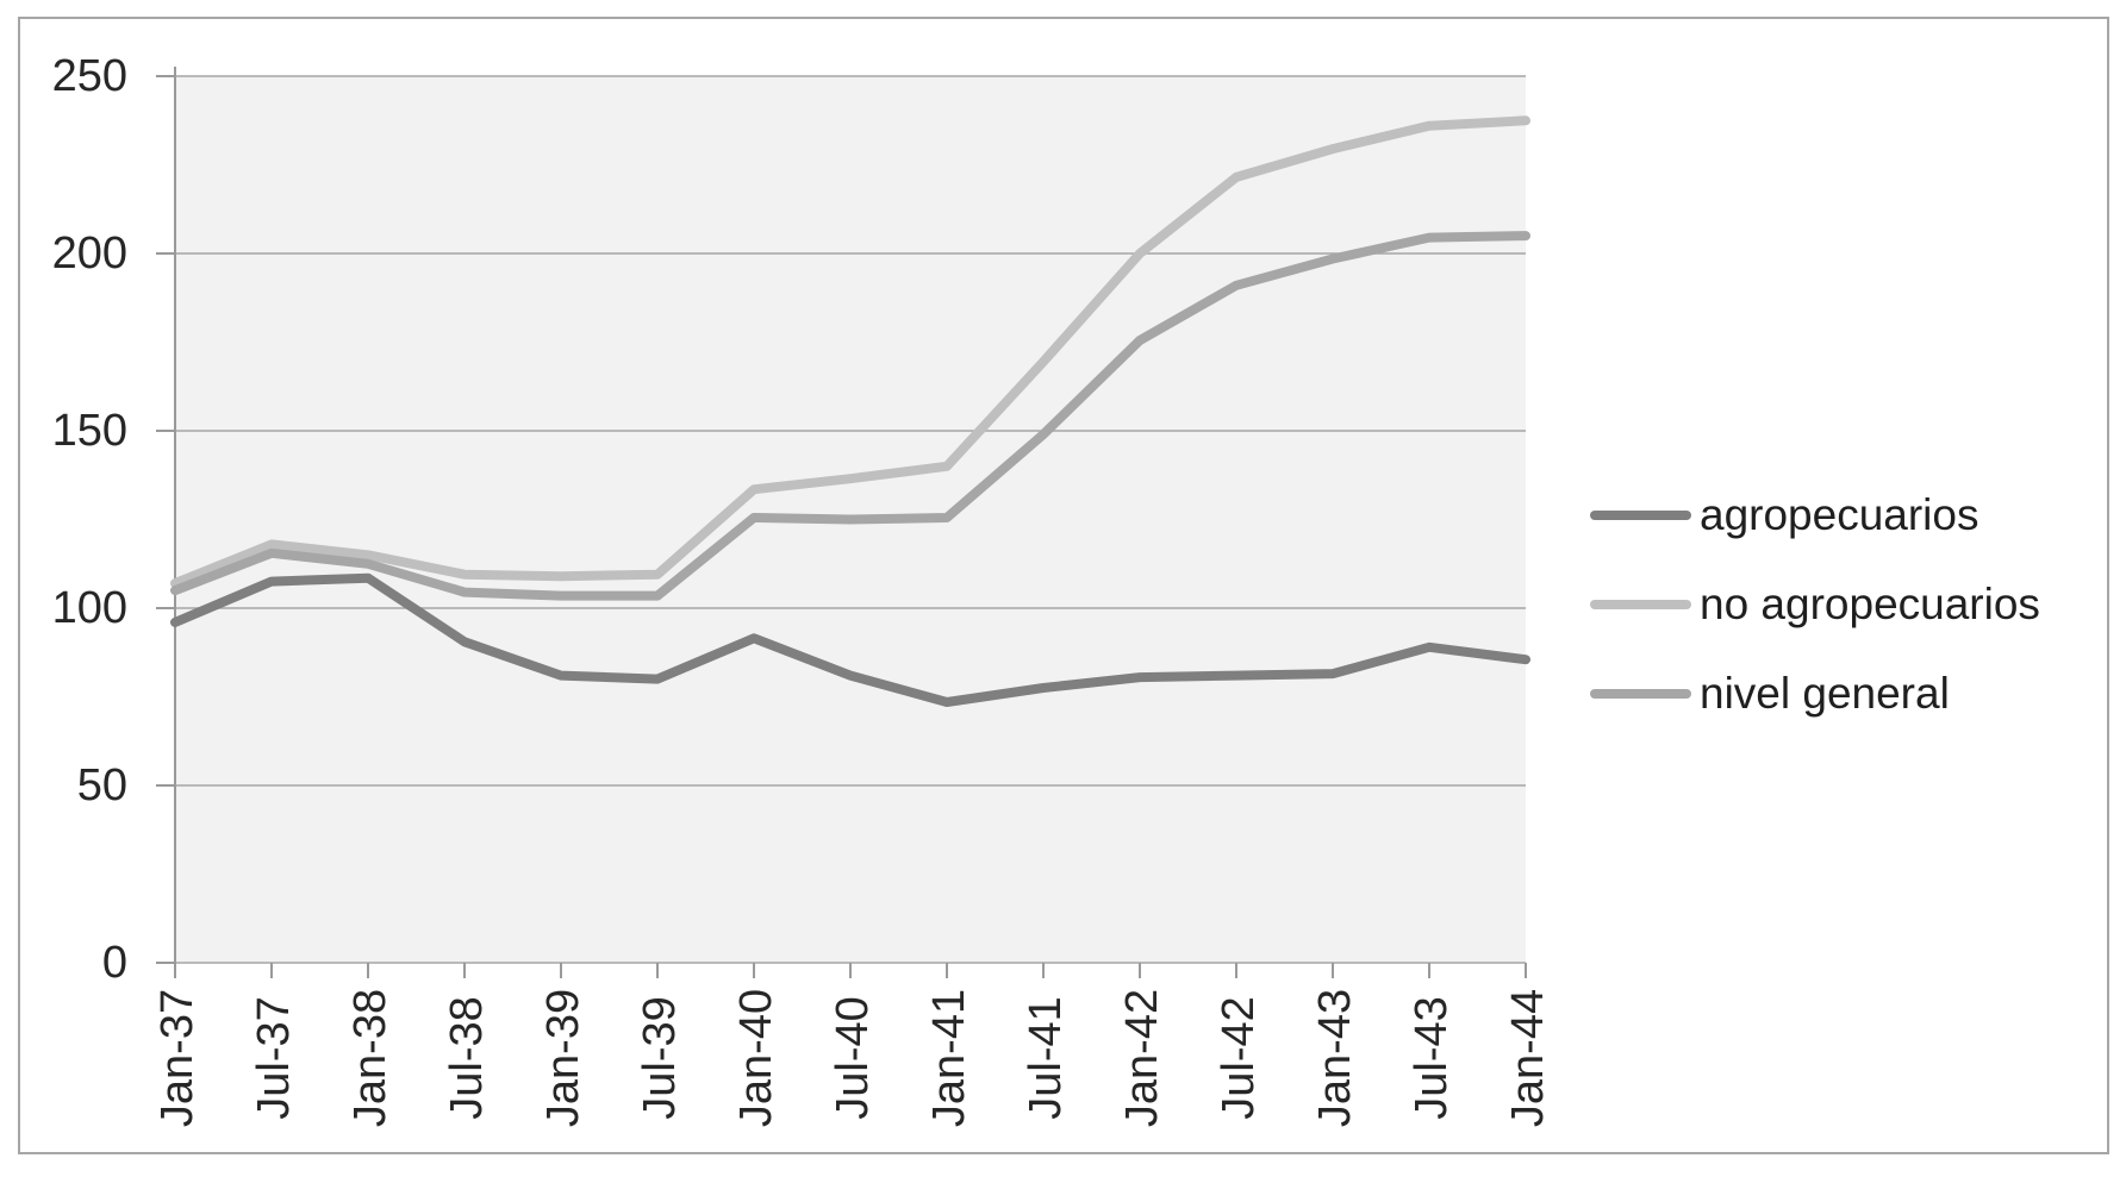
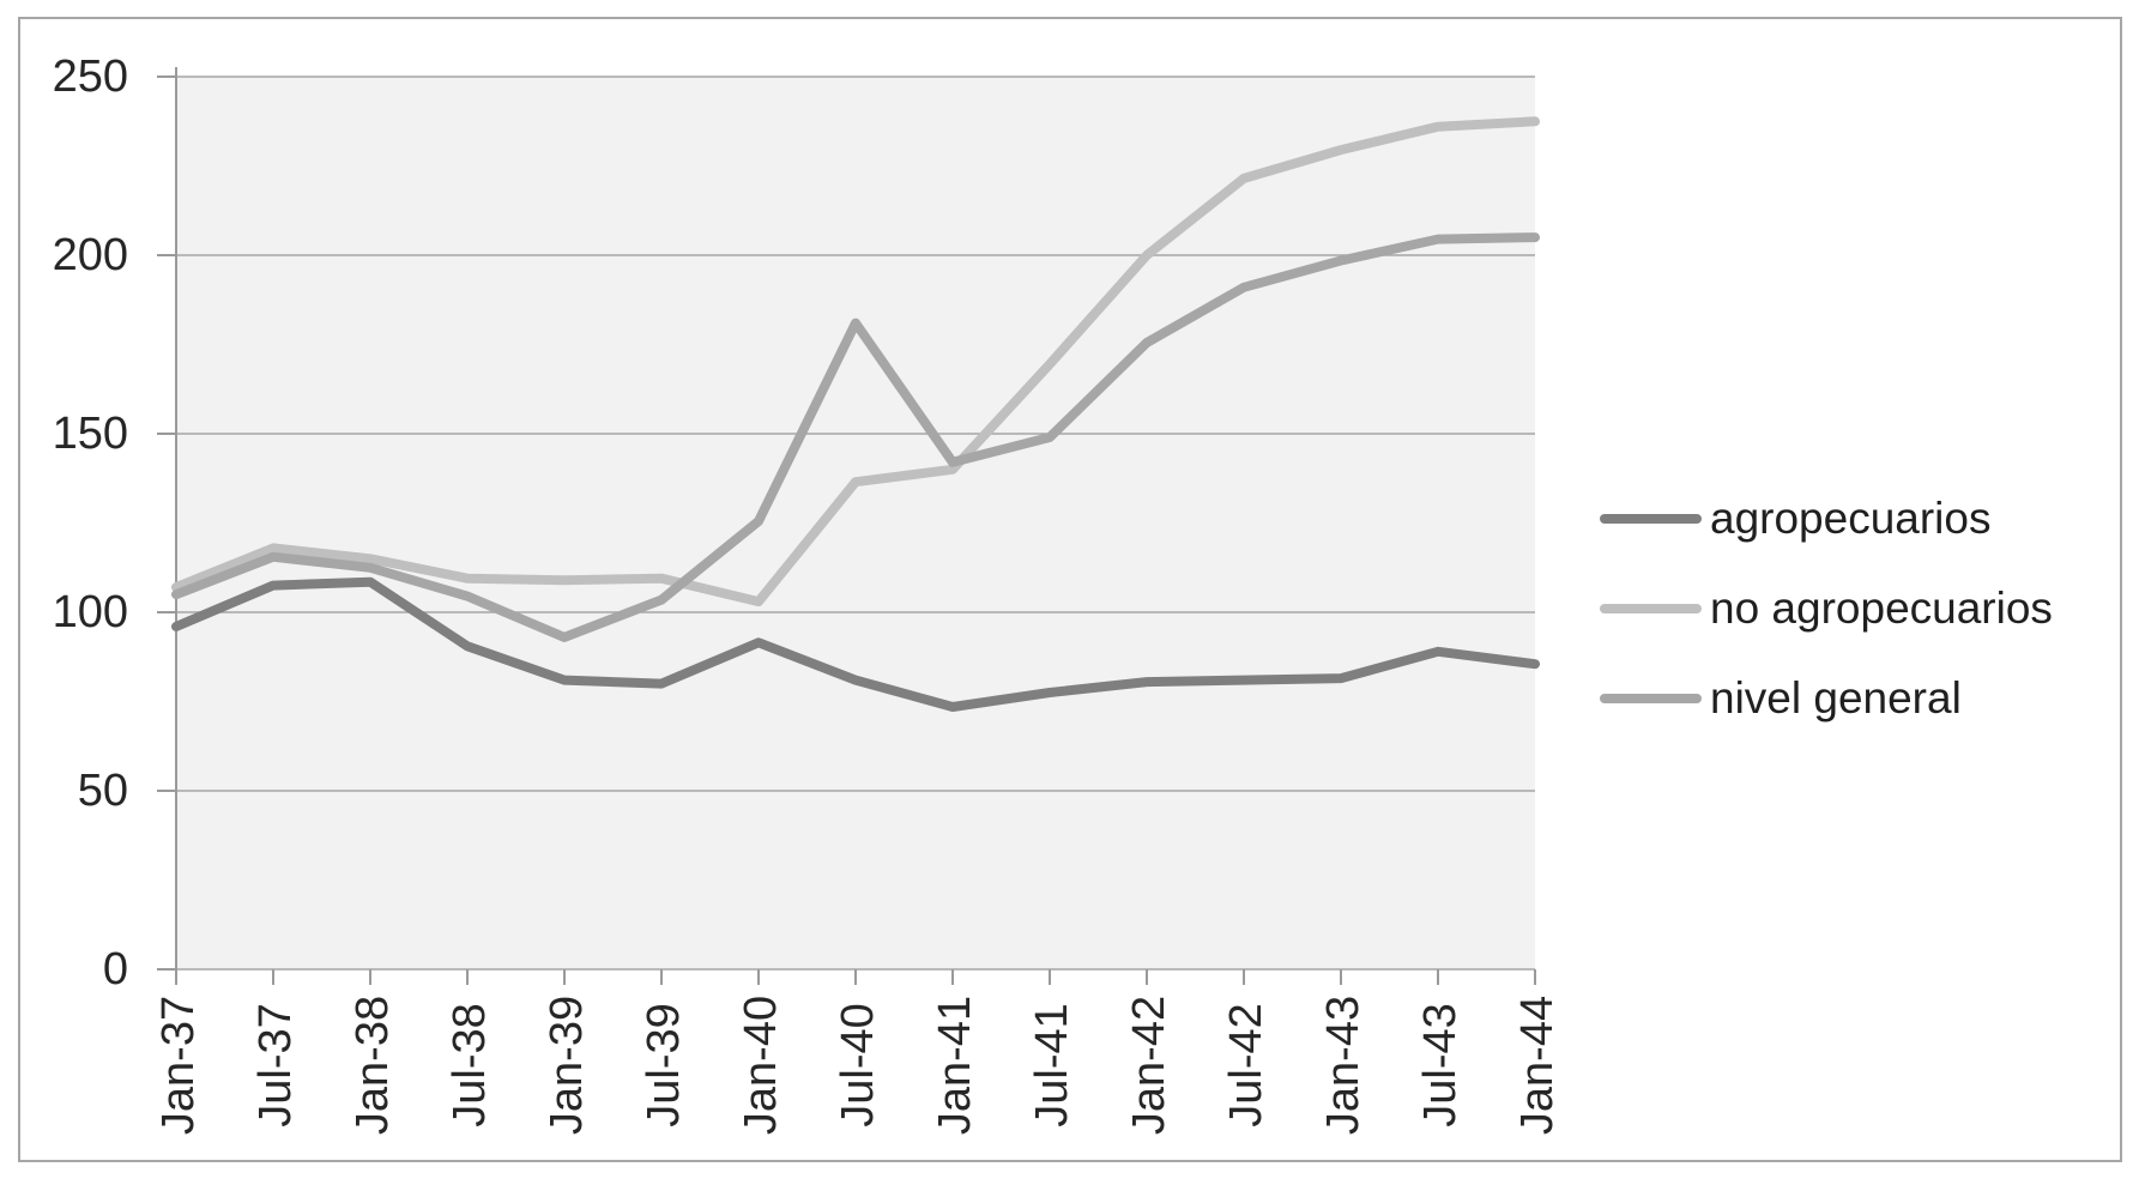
nivel general/Jan-39: 104 -> 93
no agropecuarios/Jan-40: 134 -> 103
nivel general/Jul-40: 125 -> 181
nivel general/Jan-41: 126 -> 142
